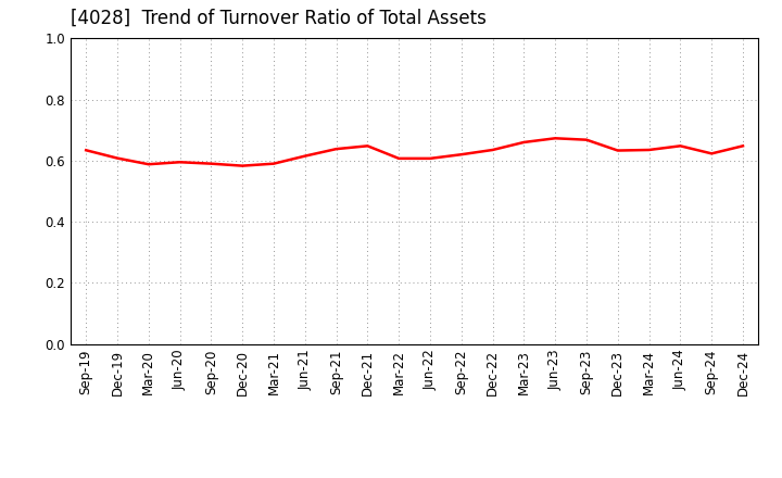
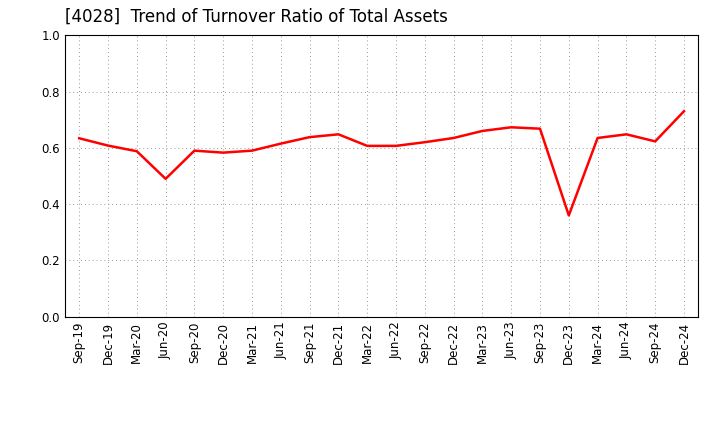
Jun-20: 0.595 -> 0.490
Dec-23: 0.633 -> 0.360
Dec-24: 0.648 -> 0.730
